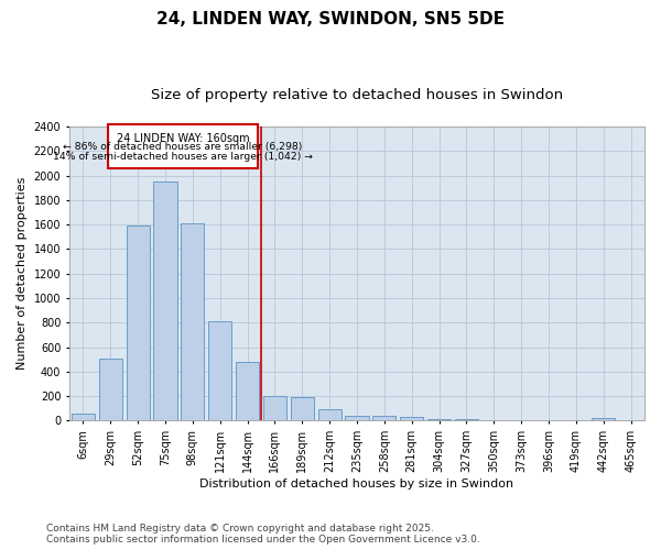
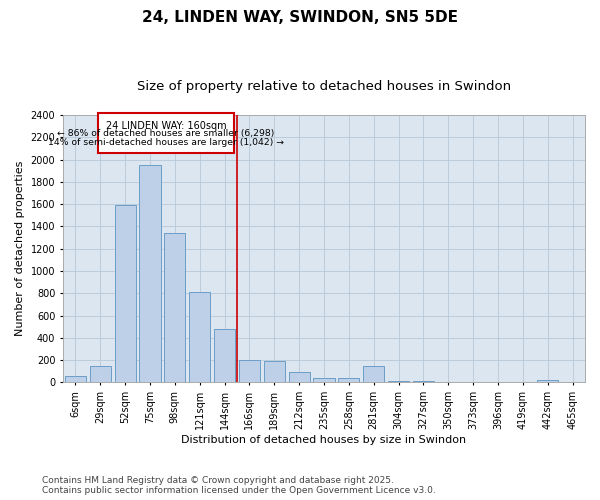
29sqm: 510 -> 150
98sqm: 1610 -> 1340
281sqm: 30 -> 150
